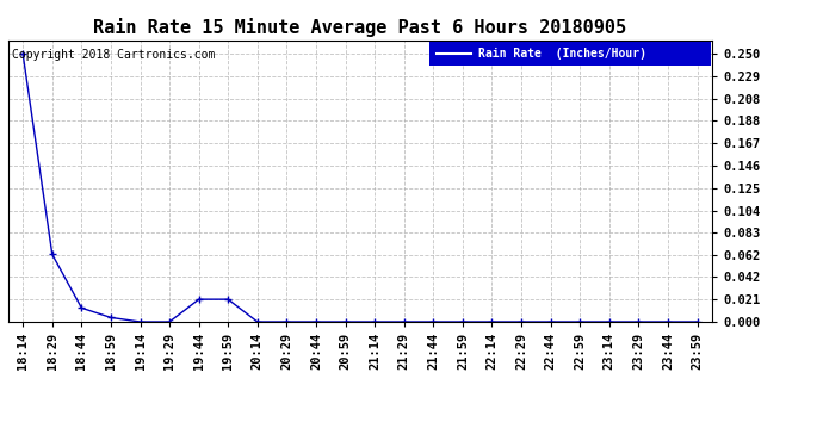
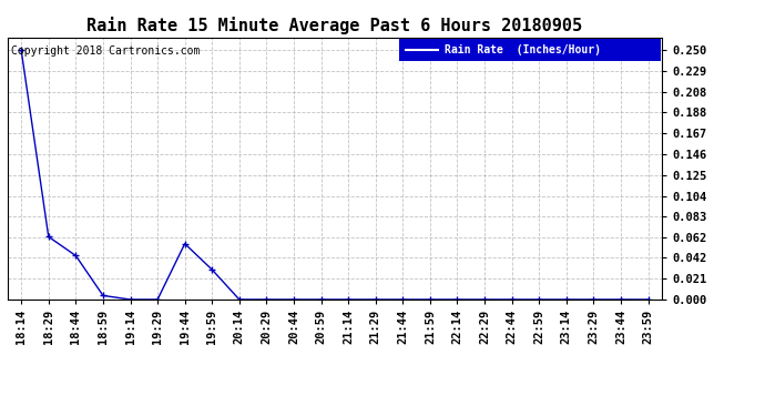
18:44: 0.013 -> 0.044
19:44: 0.021 -> 0.056
19:59: 0.021 -> 0.030
